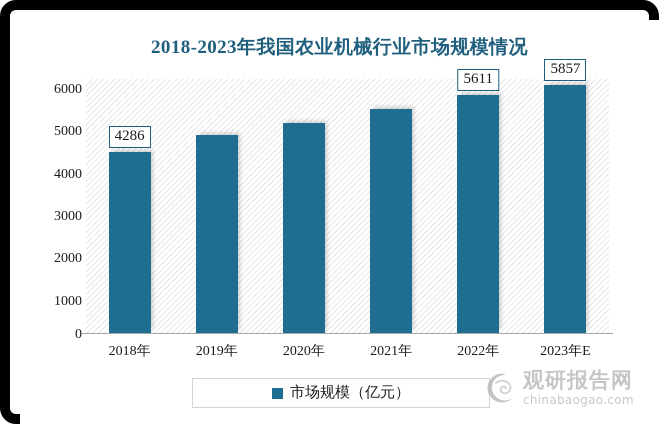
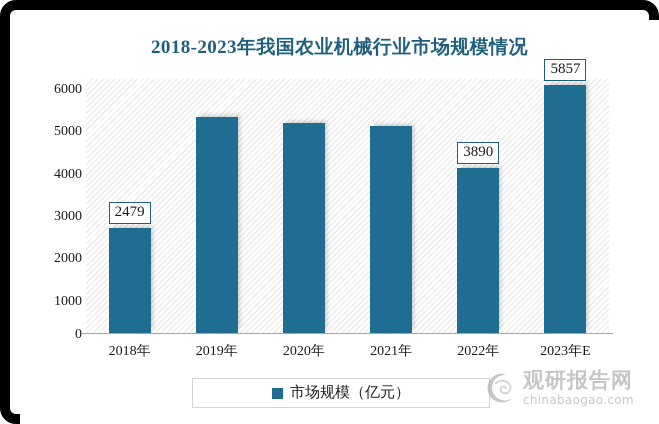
2018年: 4286 -> 2479
2019年: 4700 -> 5100
2021年: 5300 -> 4900
2022年: 5611 -> 3890
